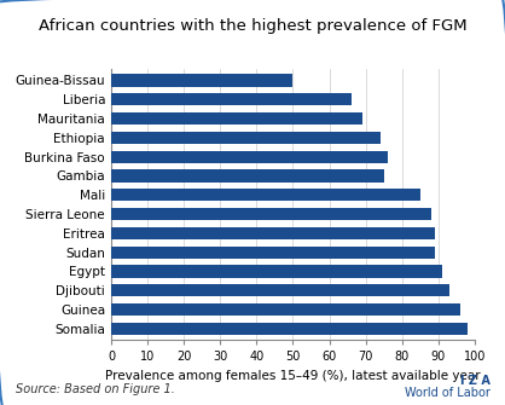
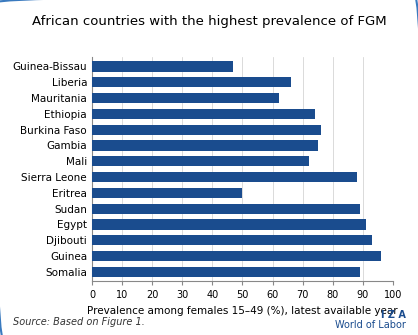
Guinea-Bissau: 50 -> 47
Mauritania: 69 -> 62
Mali: 85 -> 72
Eritrea: 89 -> 50
Somalia: 98 -> 89
